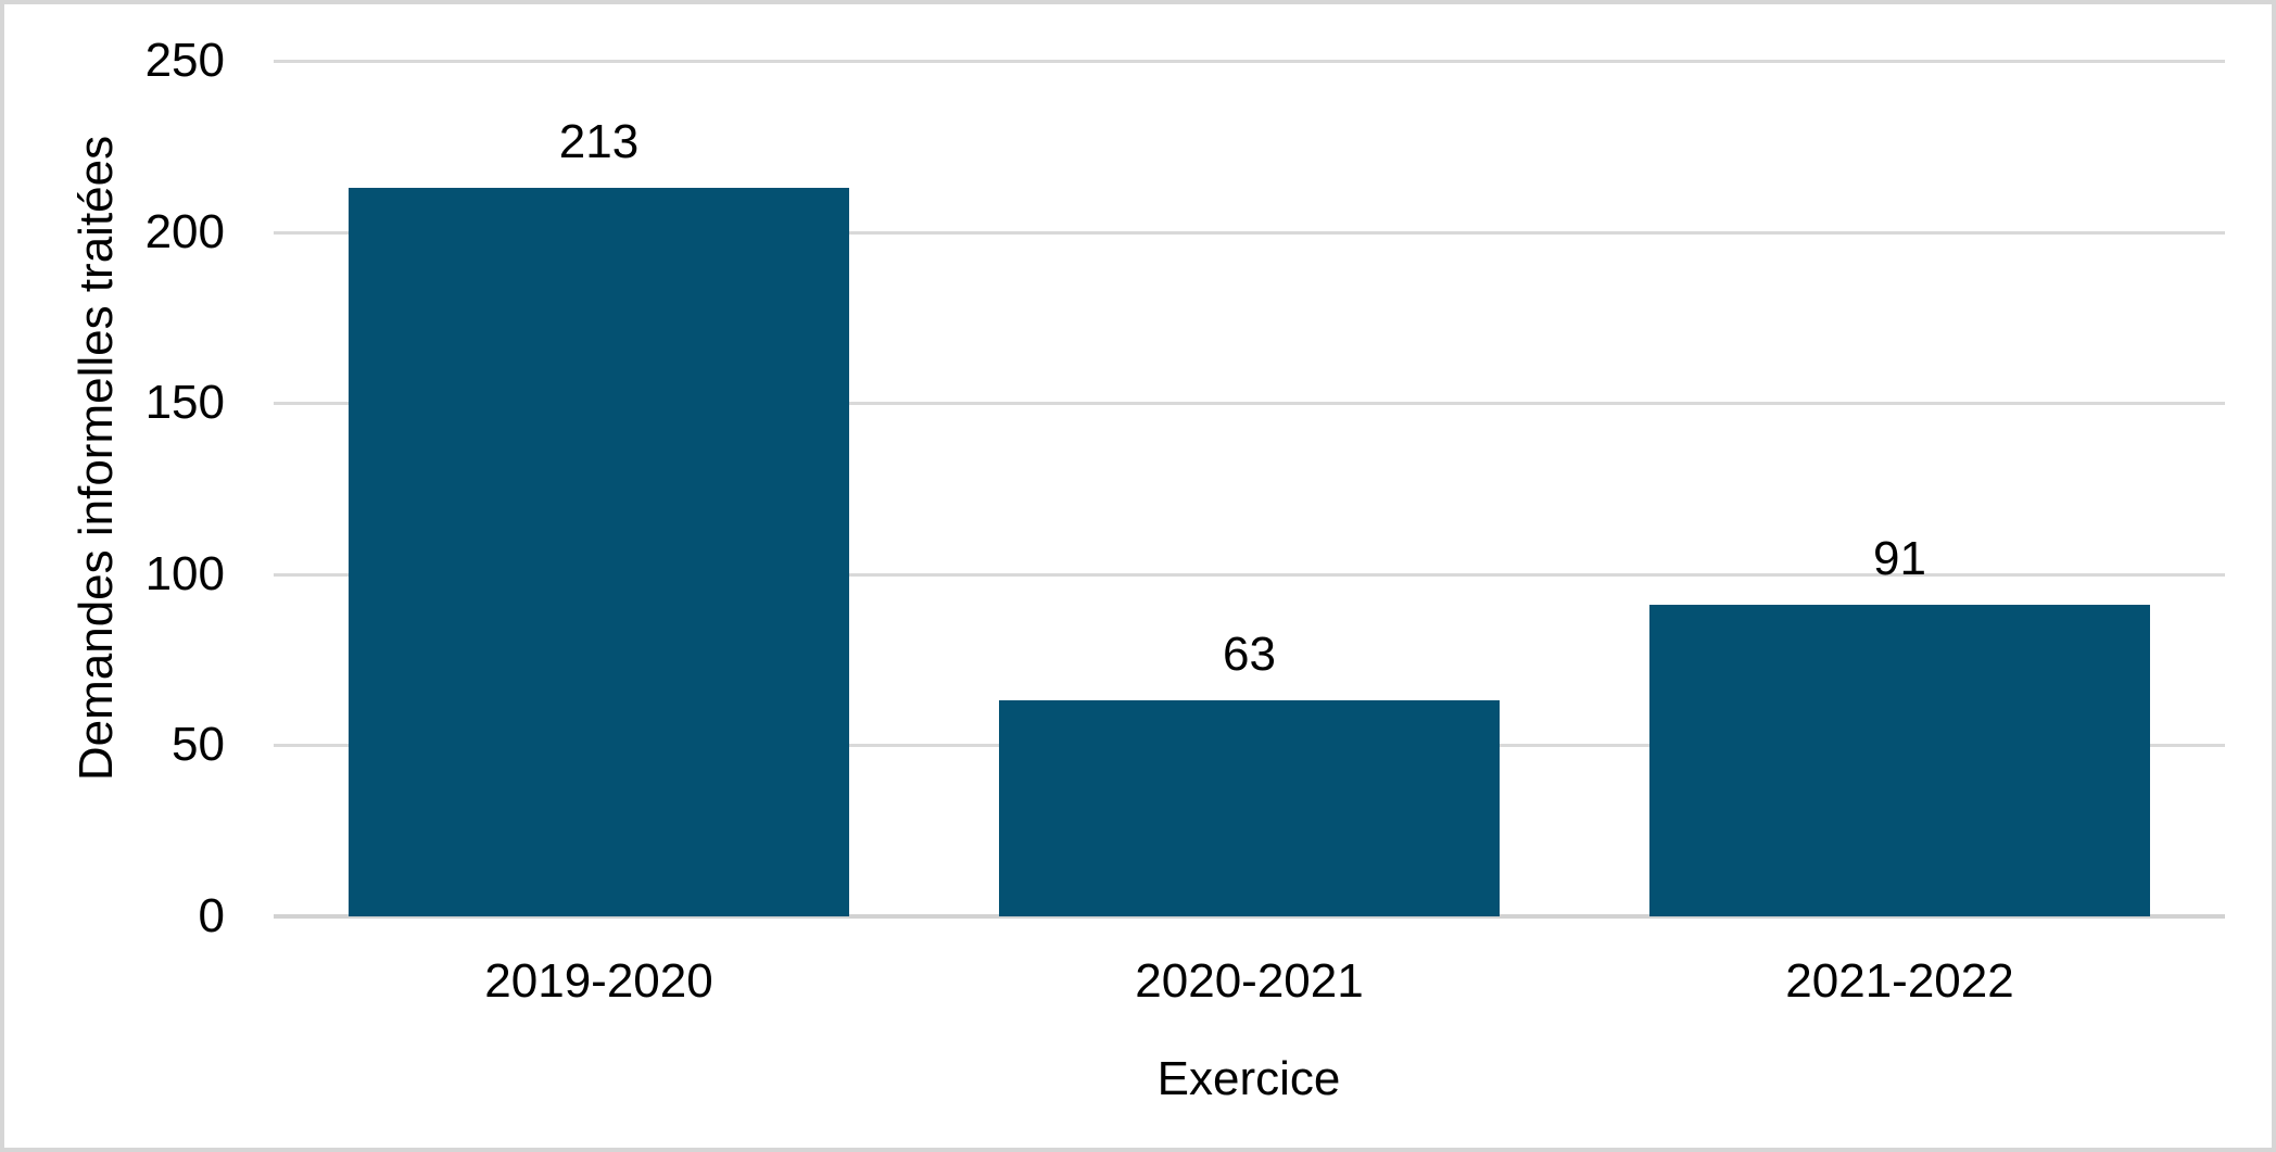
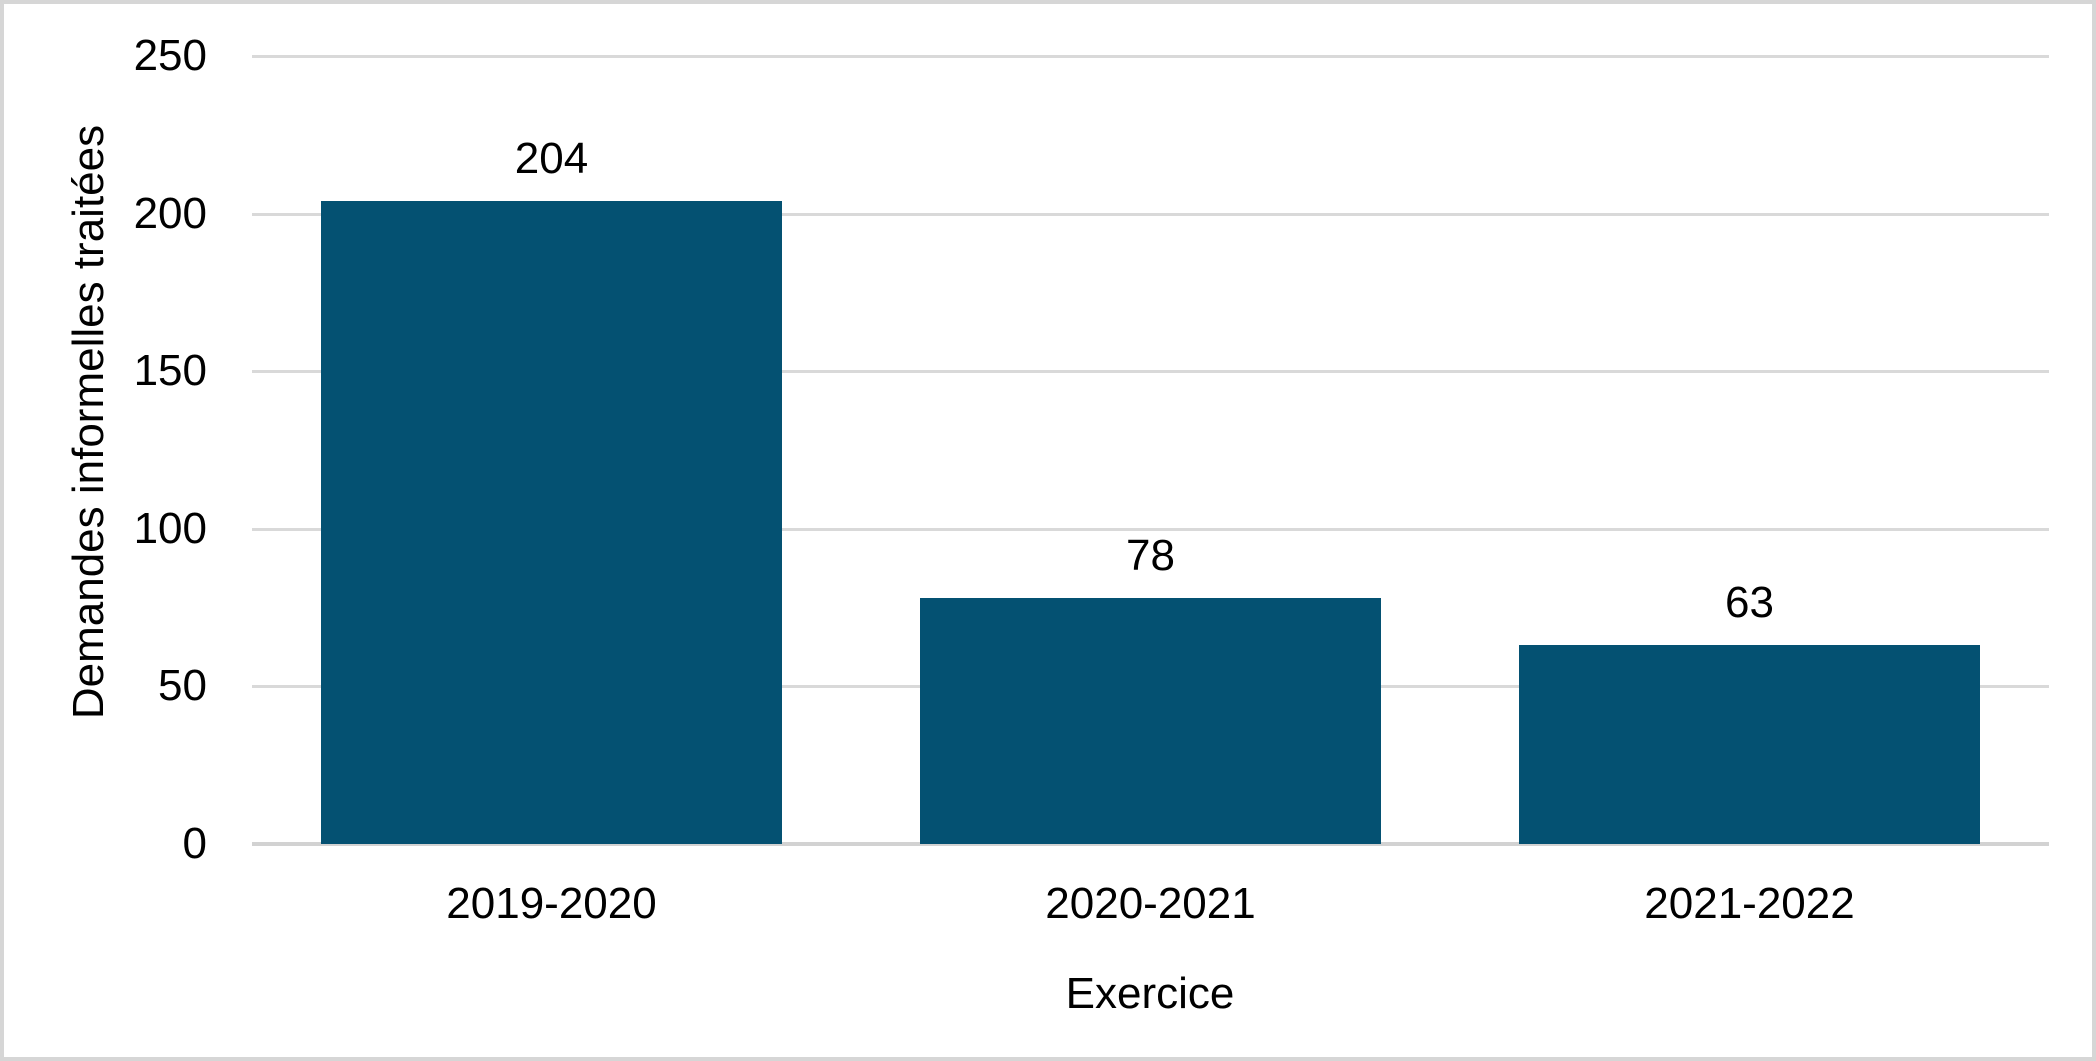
2019-2020: 213 -> 204
2020-2021: 63 -> 78
2021-2022: 91 -> 63
